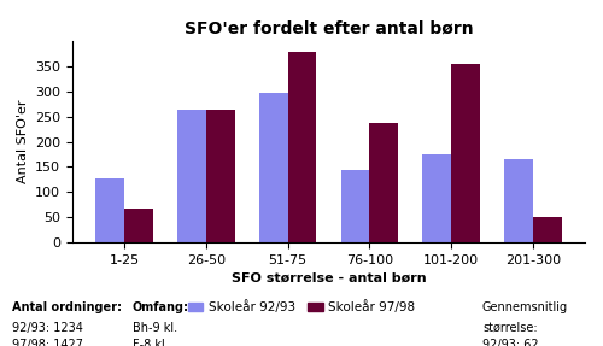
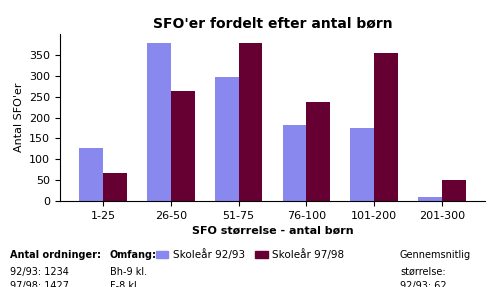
Skoleår 92/93/26-50: 265 -> 380
Skoleår 92/93/76-100: 145 -> 183
Skoleår 92/93/201-300: 165 -> 10
